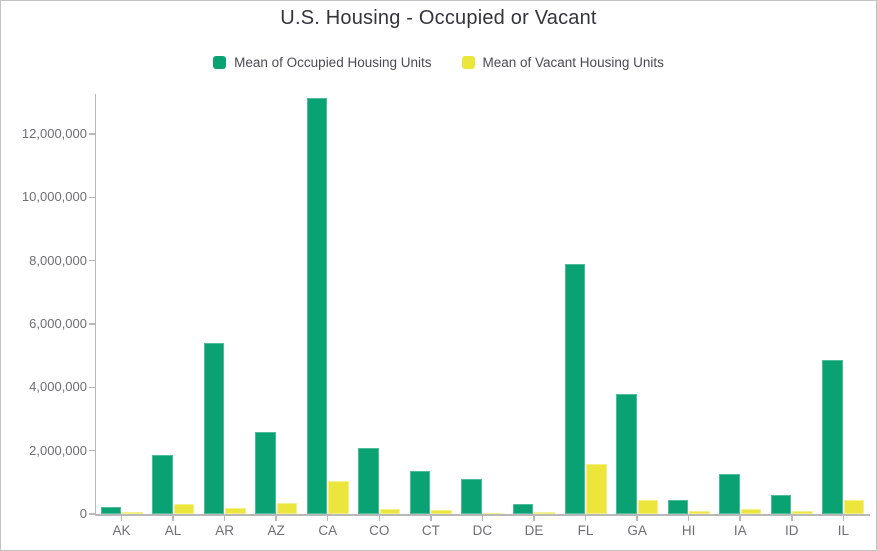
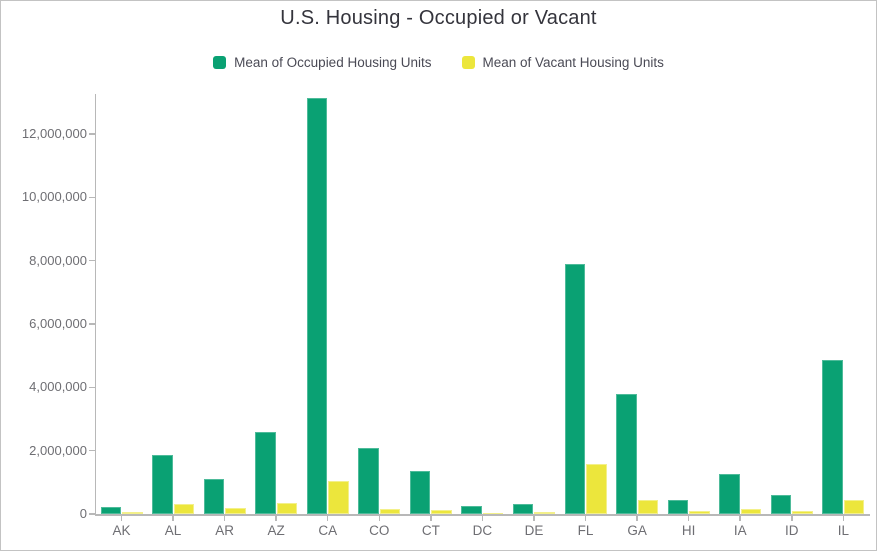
Mean of Occupied Housing Units/AR: 5400000 -> 1100000
Mean of Occupied Housing Units/DC: 1100000 -> 200000
